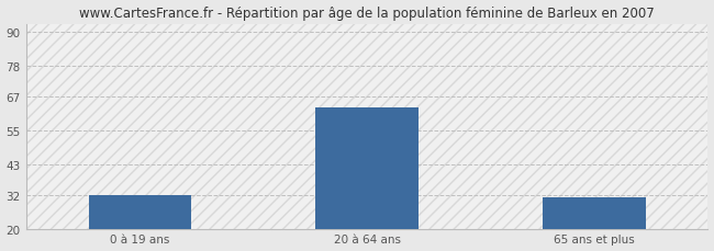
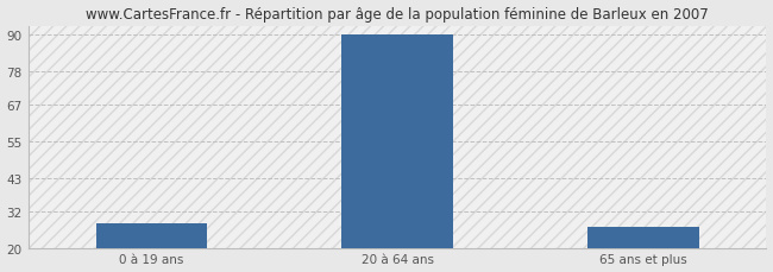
0 à 19 ans: 32 -> 28
20 à 64 ans: 63 -> 90
65 ans et plus: 31 -> 27
